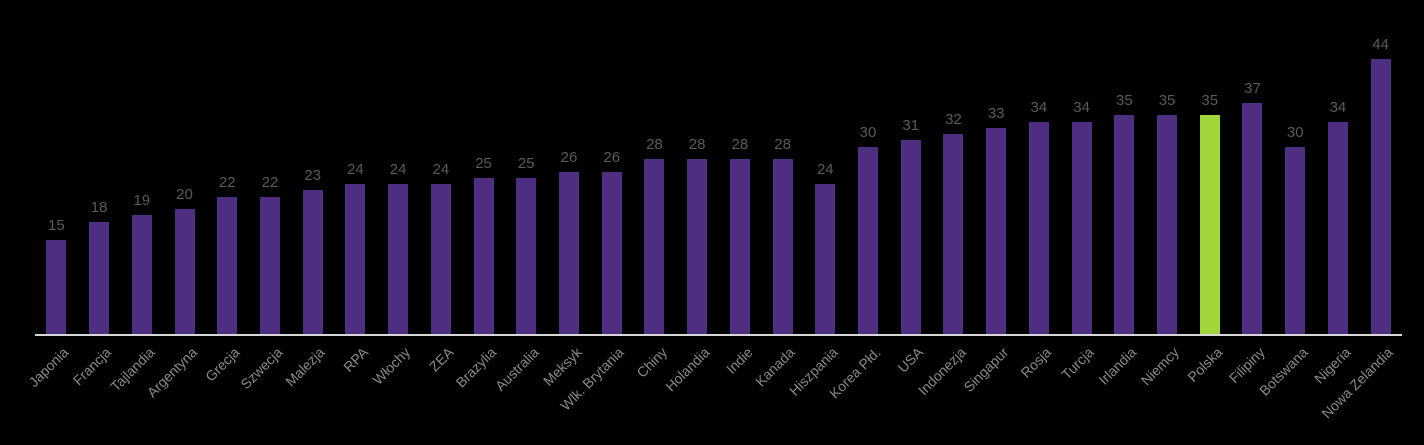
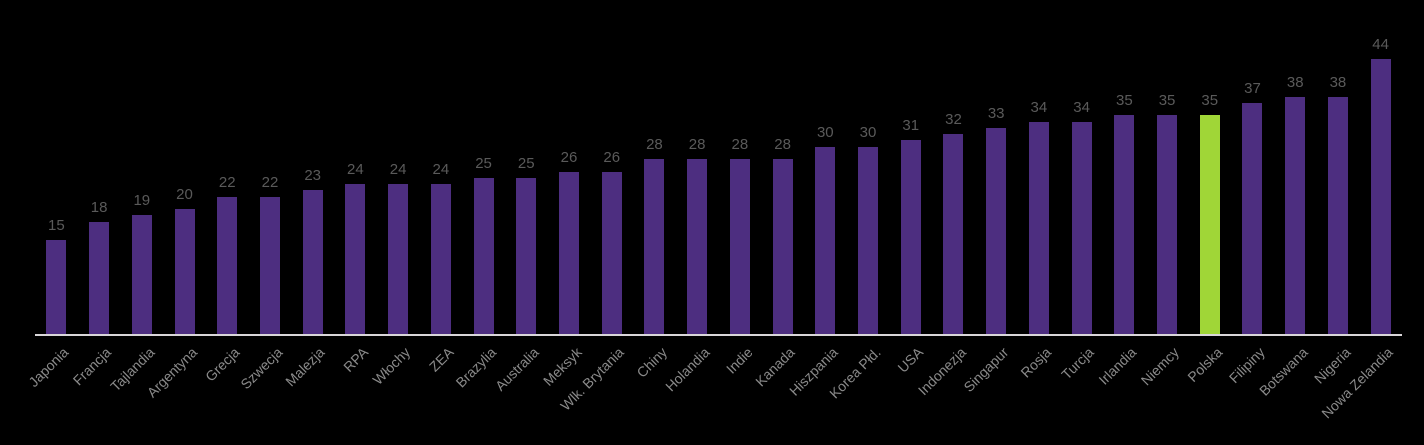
Hiszpania: 24 -> 30
Botswana: 30 -> 38
Nigeria: 34 -> 38
